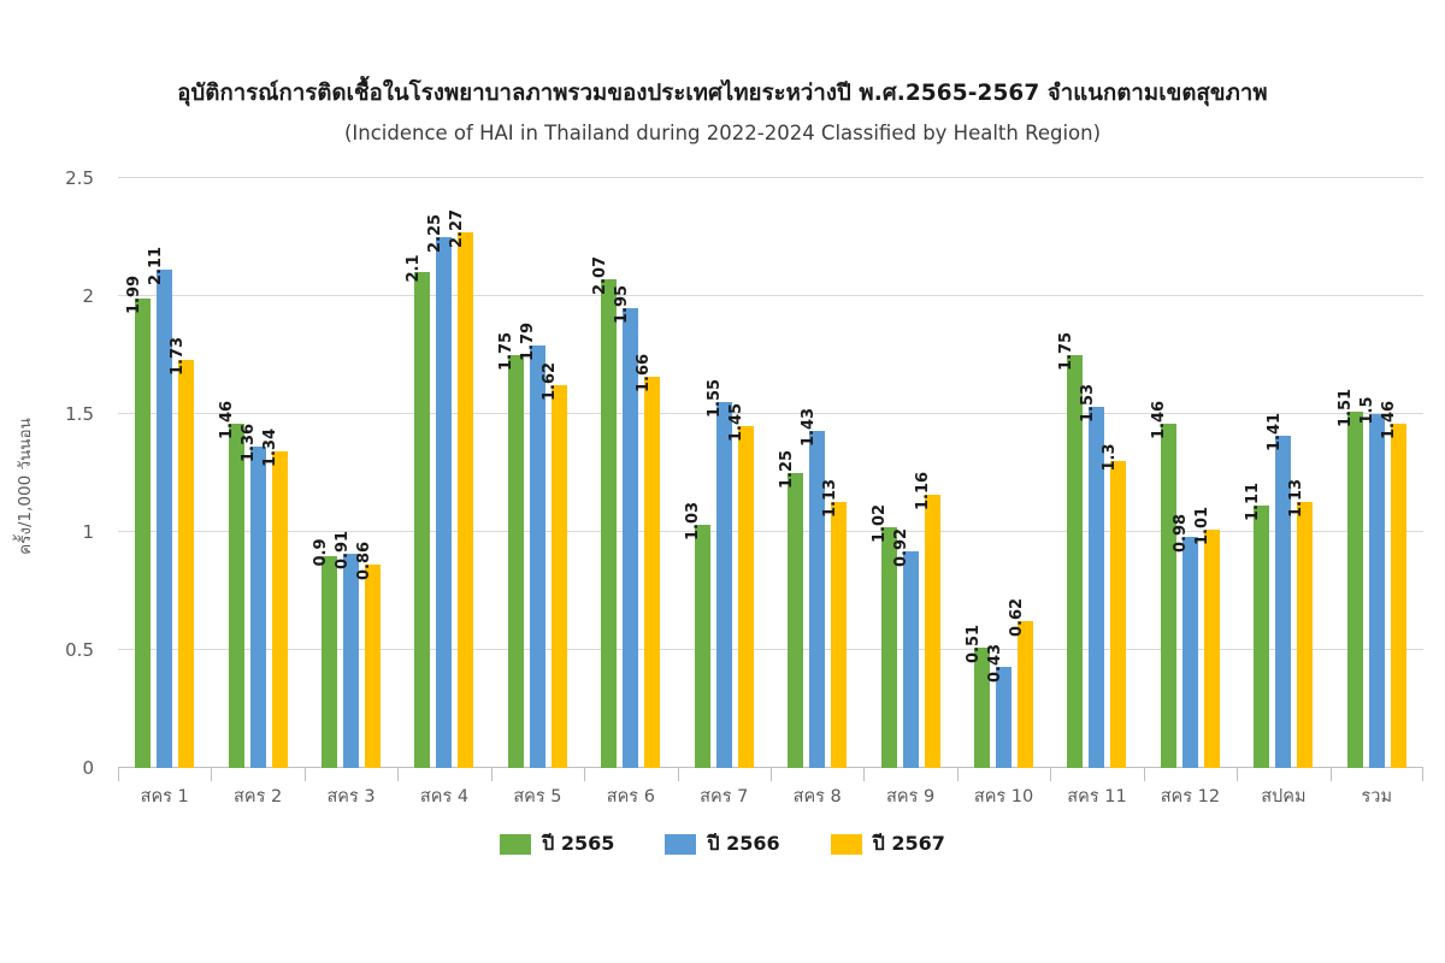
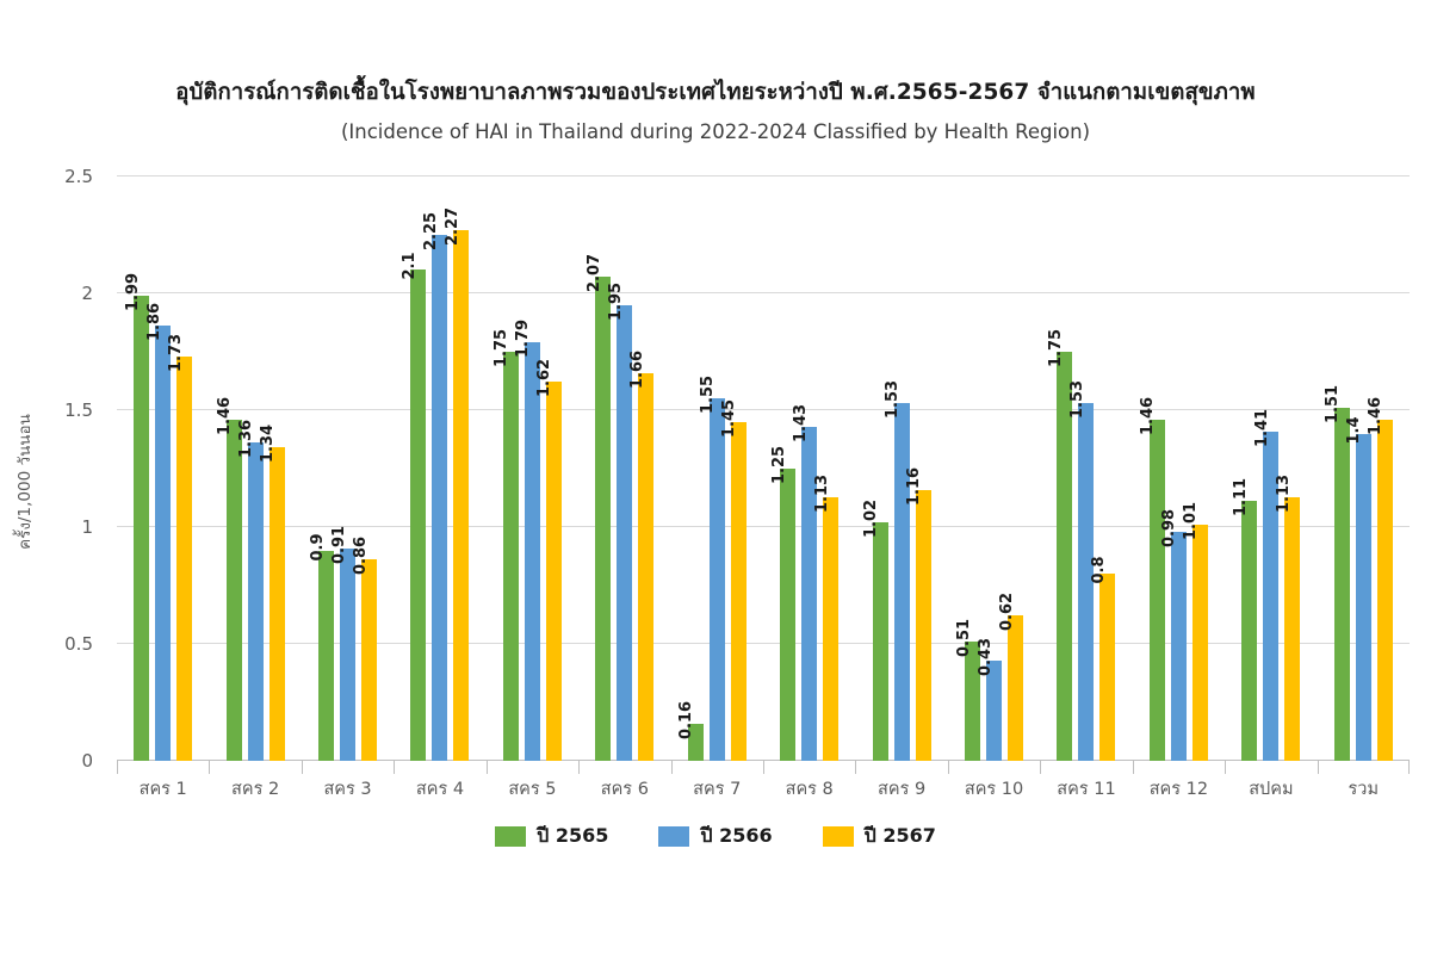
ปี 2566/สคร 1: 2.11 -> 1.86
ปี 2565/สคร 7: 1.03 -> 0.16
ปี 2566/สคร 9: 0.92 -> 1.53
ปี 2567/สคร 11: 1.3 -> 0.8
ปี 2566/รวม: 1.5 -> 1.4
